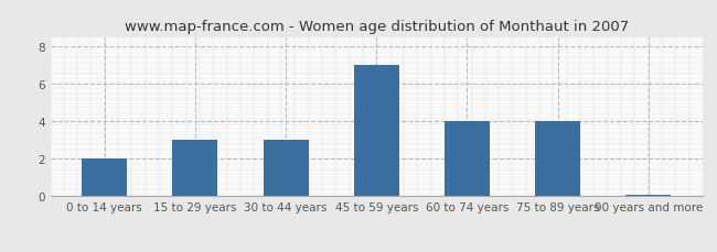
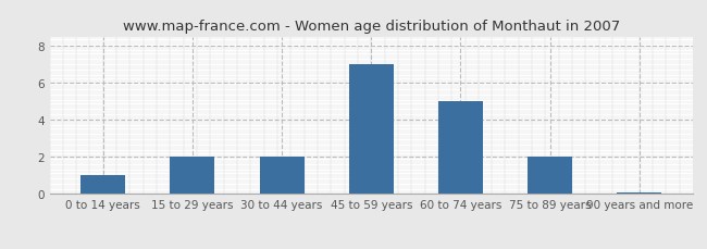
0 to 14 years: 2.0 -> 1.0
15 to 29 years: 3.0 -> 2.0
30 to 44 years: 3.0 -> 2.0
60 to 74 years: 4.0 -> 5.0
75 to 89 years: 4.0 -> 2.0
